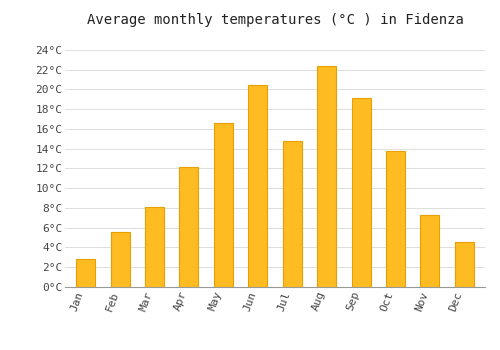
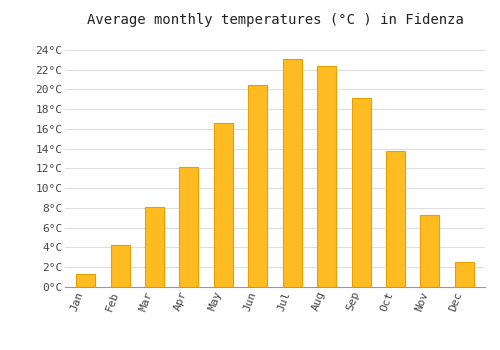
Jan: 2.8°C -> 1.3°C
Feb: 5.6°C -> 4.2°C
Jul: 14.8°C -> 23.1°C
Dec: 4.6°C -> 2.5°C
